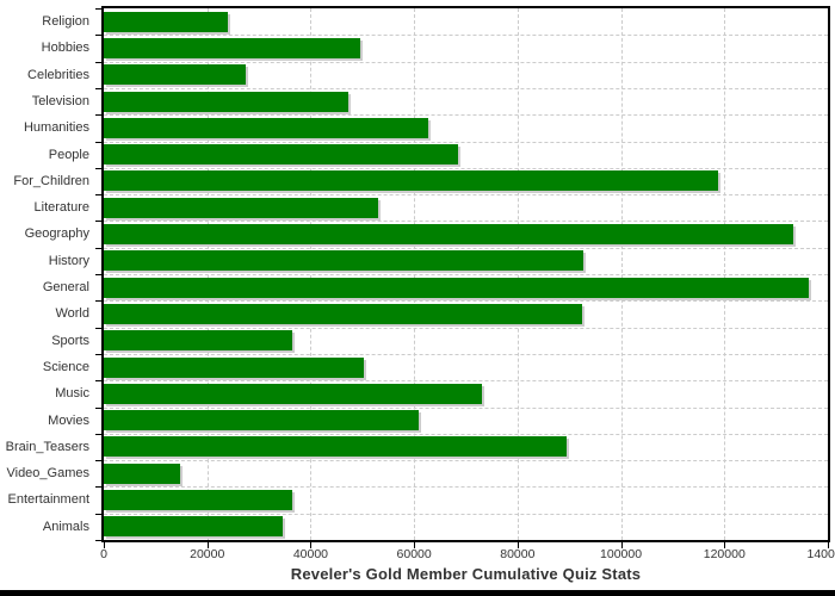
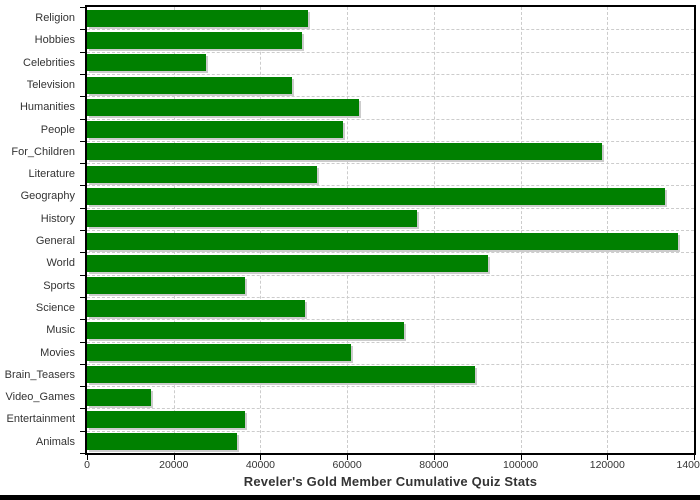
Religion: 24000 -> 51000
People: 68000 -> 59000
History: 93000 -> 76000
